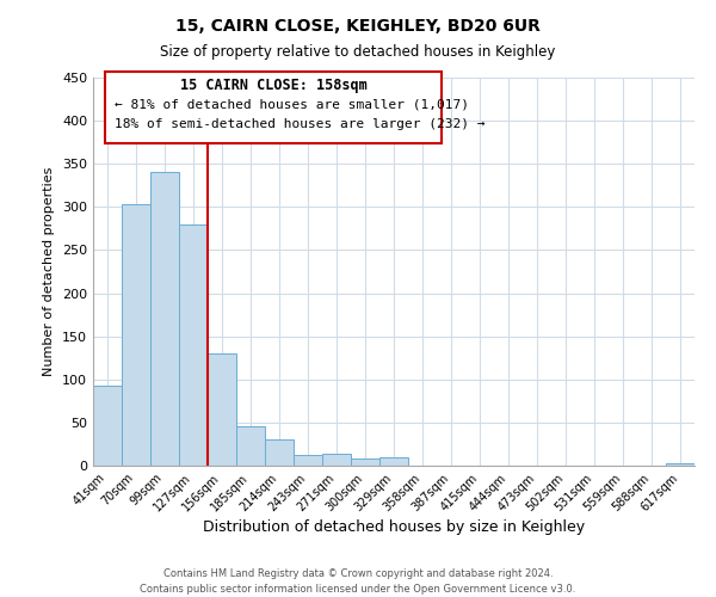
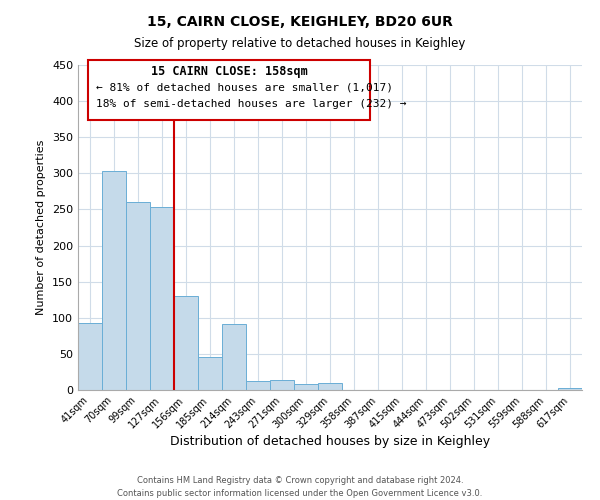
99sqm: 340 -> 260
127sqm: 280 -> 254
214sqm: 30 -> 92
